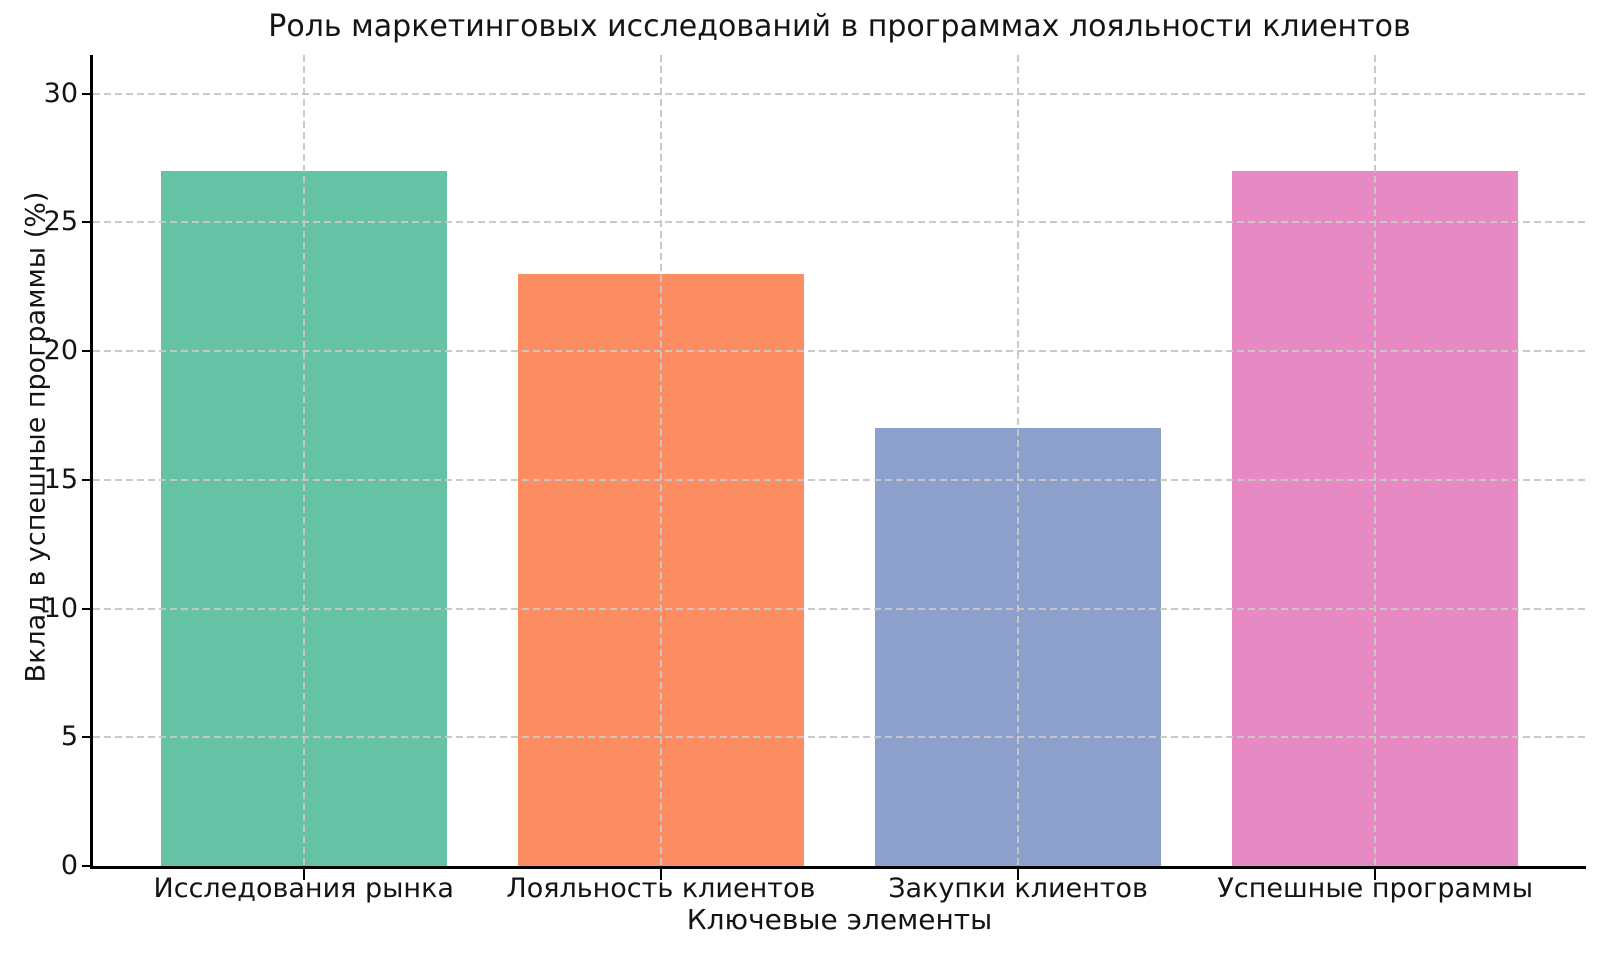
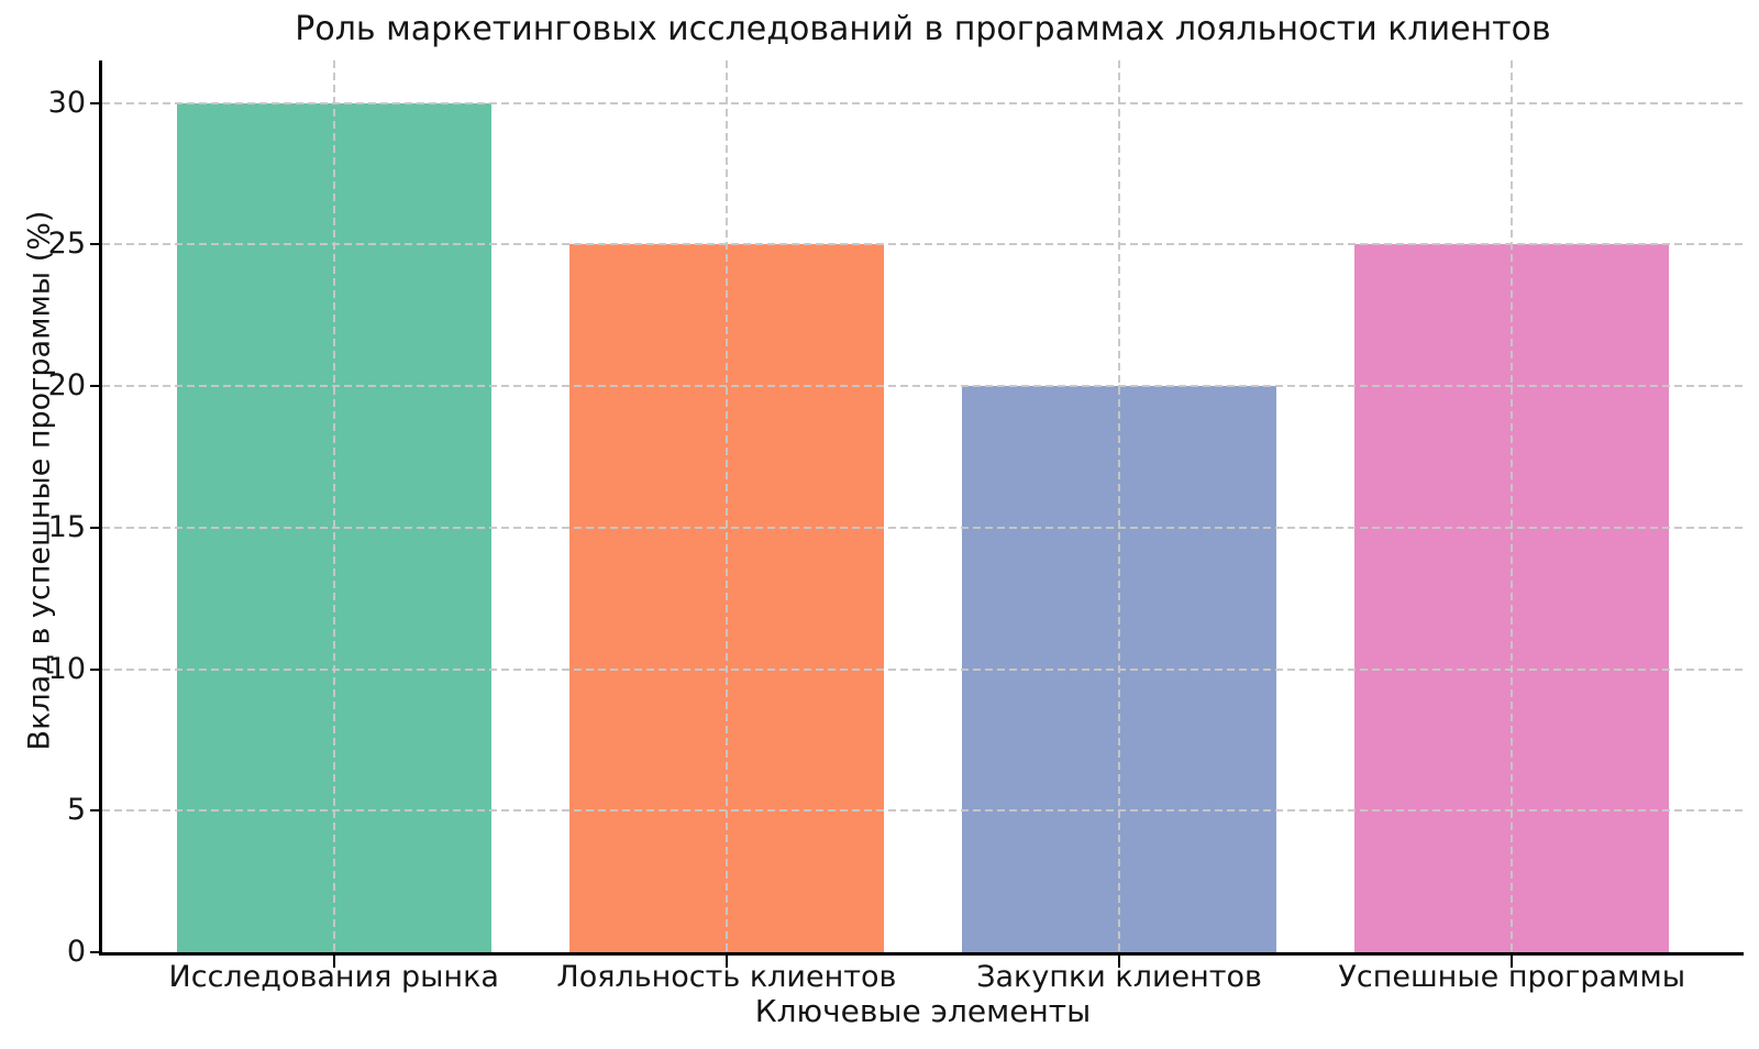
Исследования рынка: 27 -> 30
Лояльность клиентов: 23 -> 25
Закупки клиентов: 17 -> 20
Успешные программы: 27 -> 25
